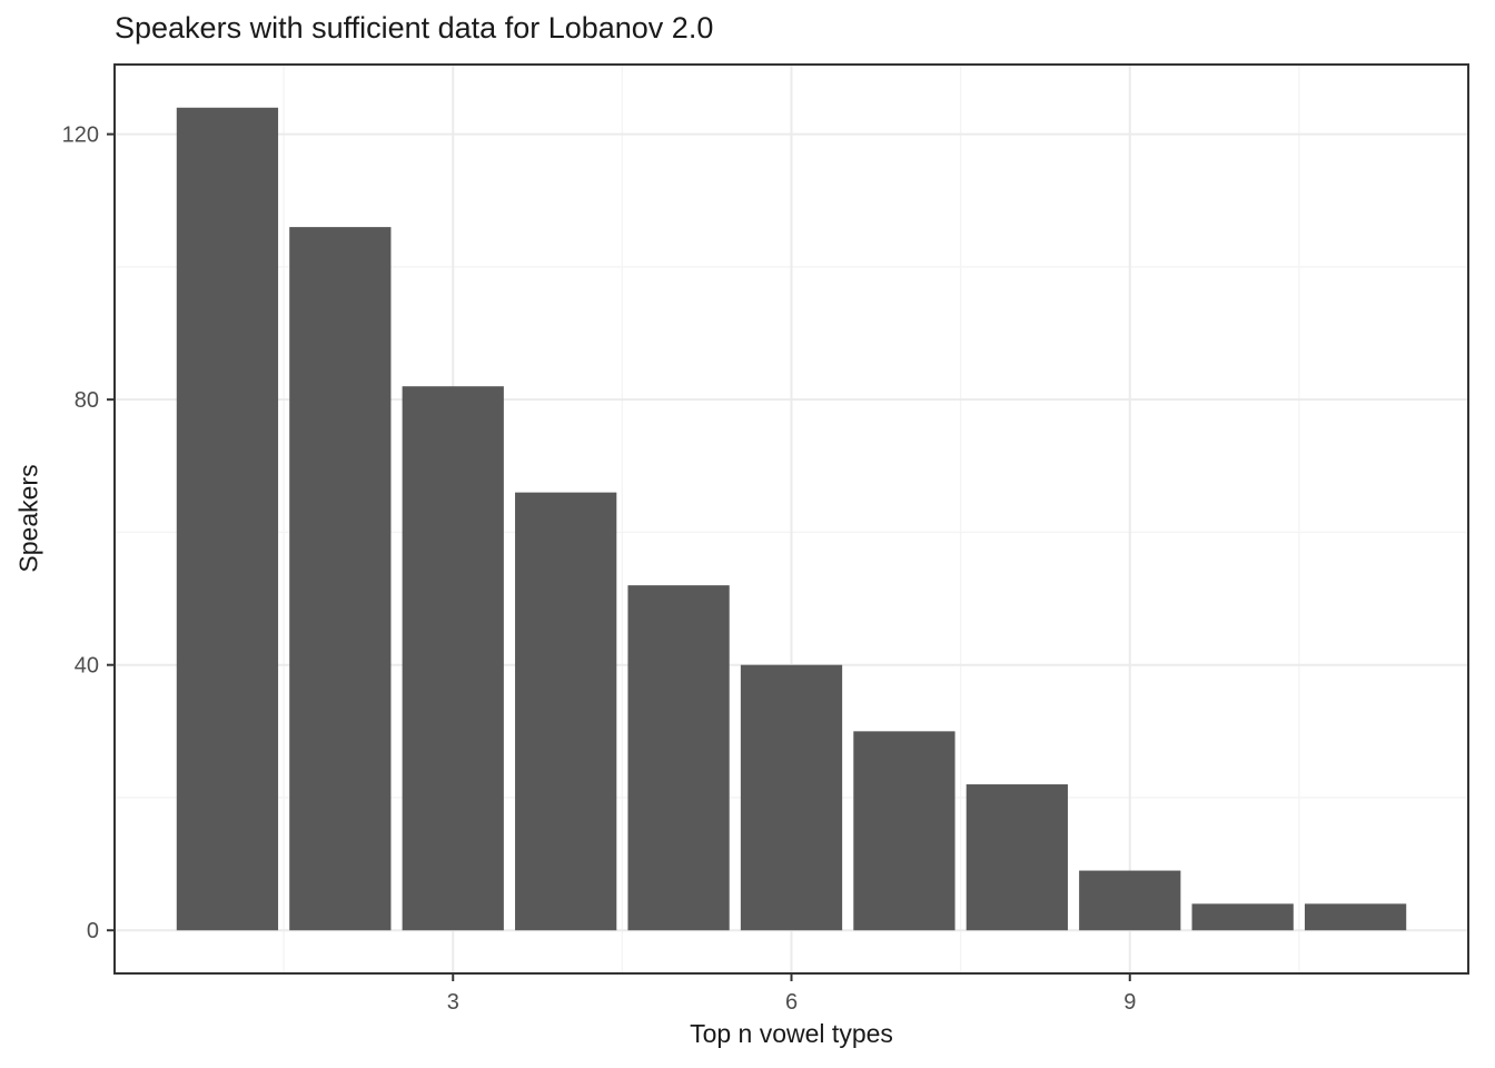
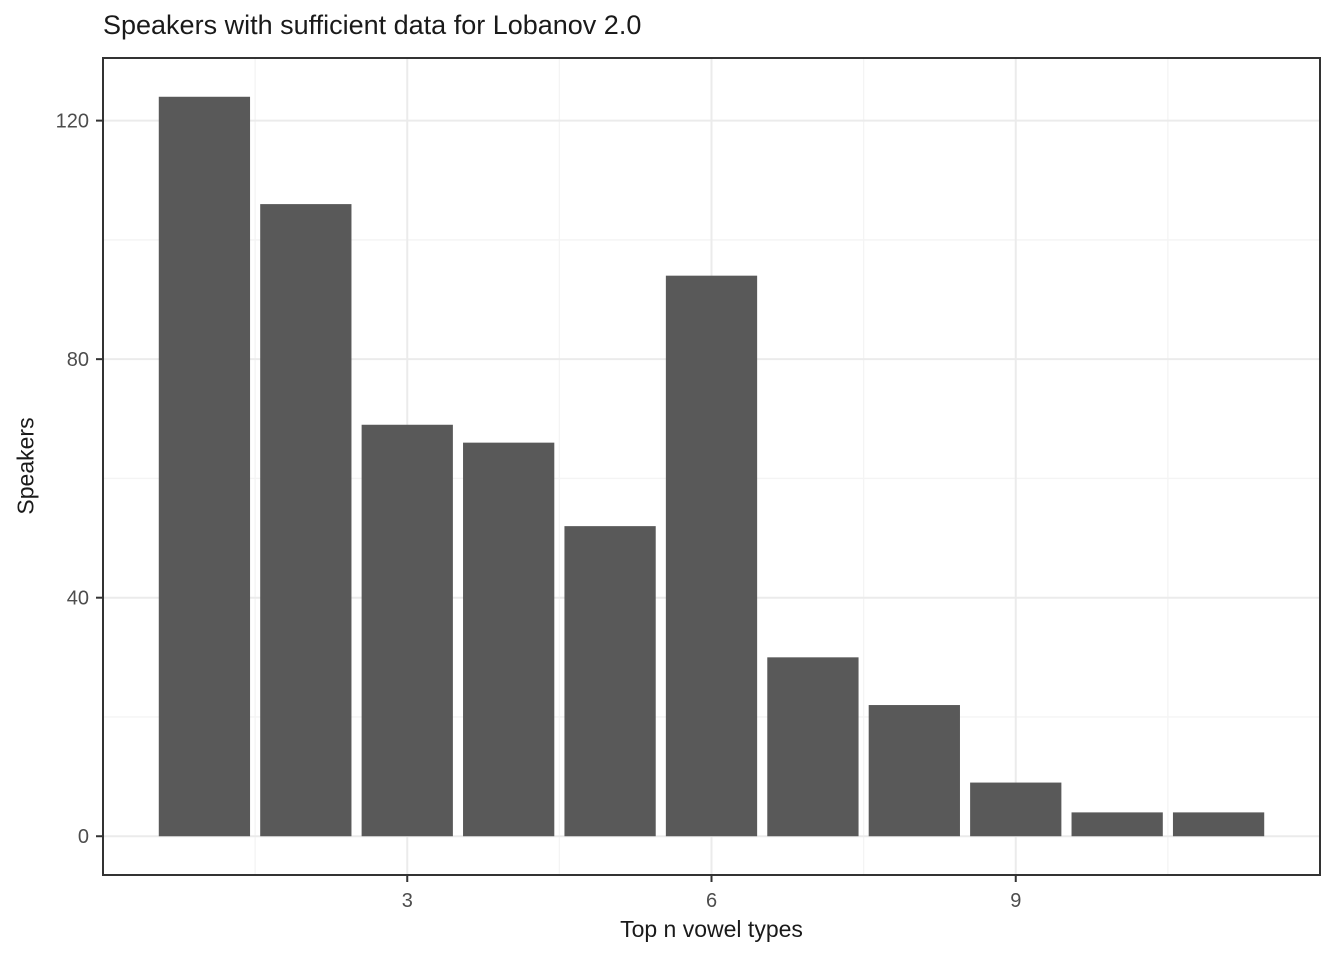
3: 82 -> 69
6: 40 -> 94
